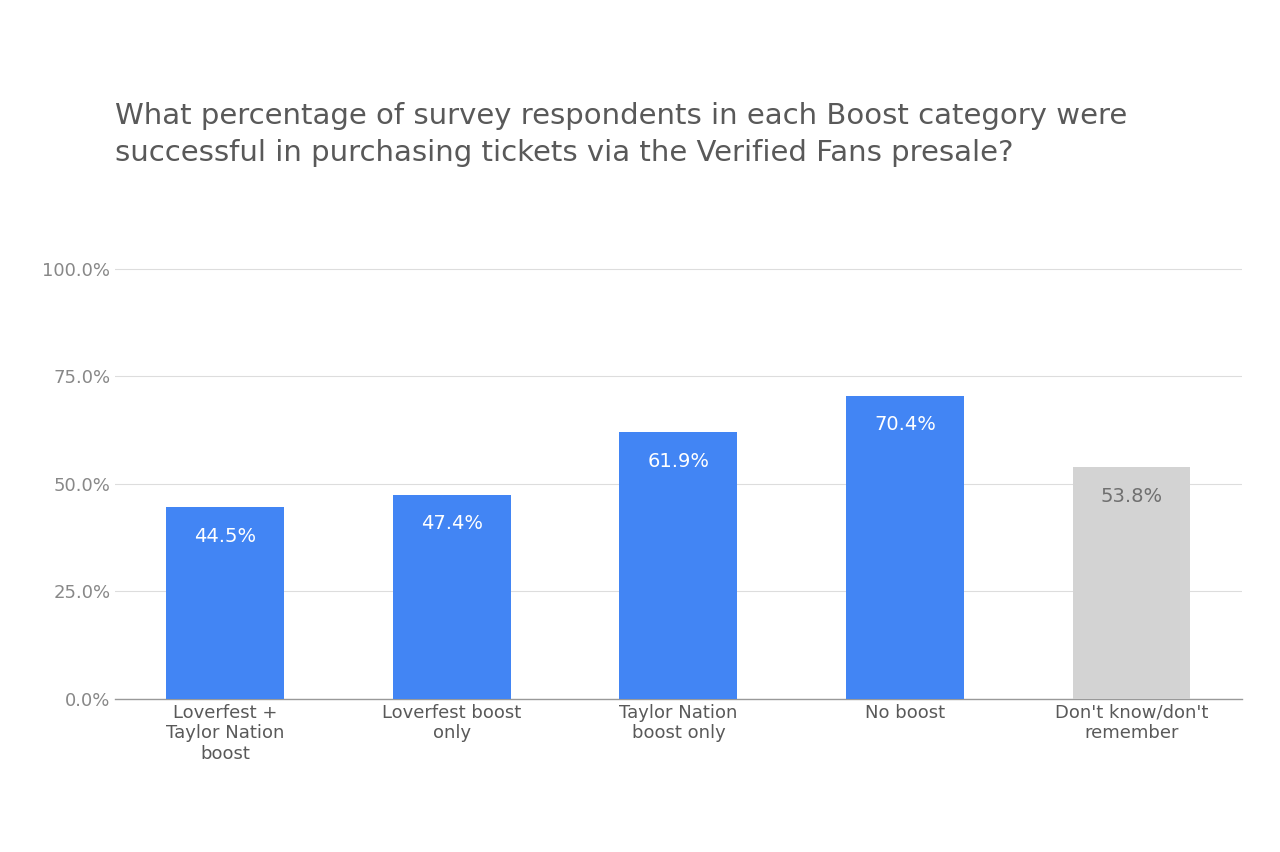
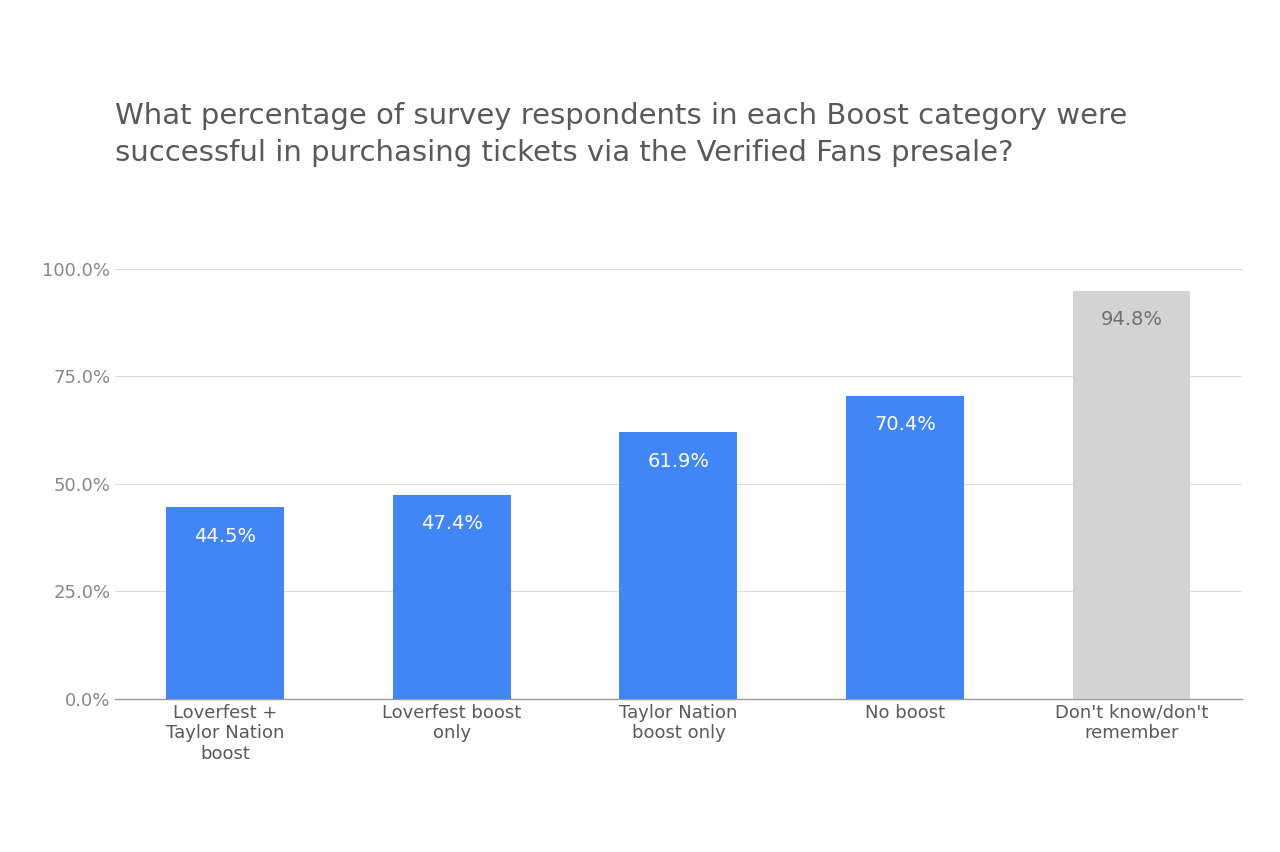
Don't know/don't remember: 53.8% -> 94.8%
